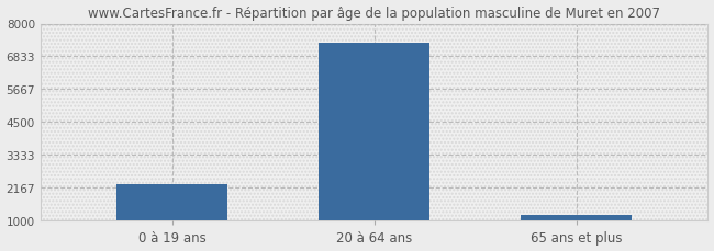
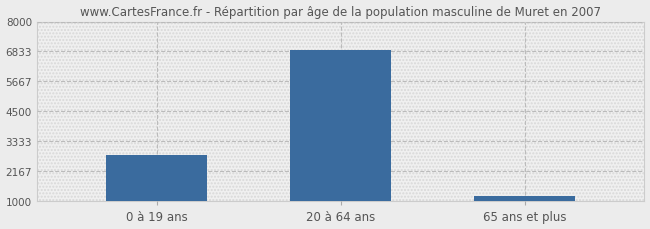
0 à 19 ans: 2300 -> 2800
20 à 64 ans: 7300 -> 6900
